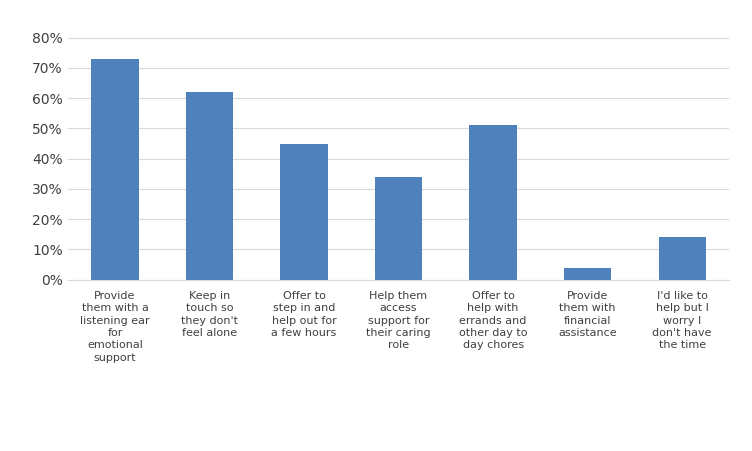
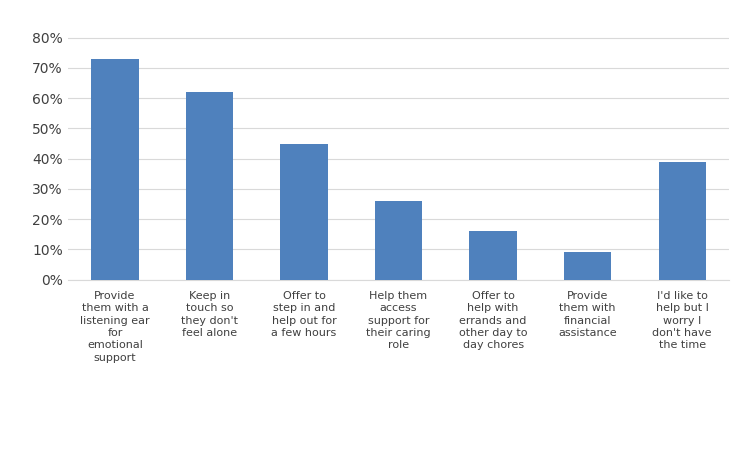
Help them access support for their caring role: 34% -> 26%
Offer to help with errands and other day to day chores: 51% -> 16%
Provide them with financial assistance: 4% -> 9%
I'd like to help but I worry I don't have the time: 14% -> 39%
